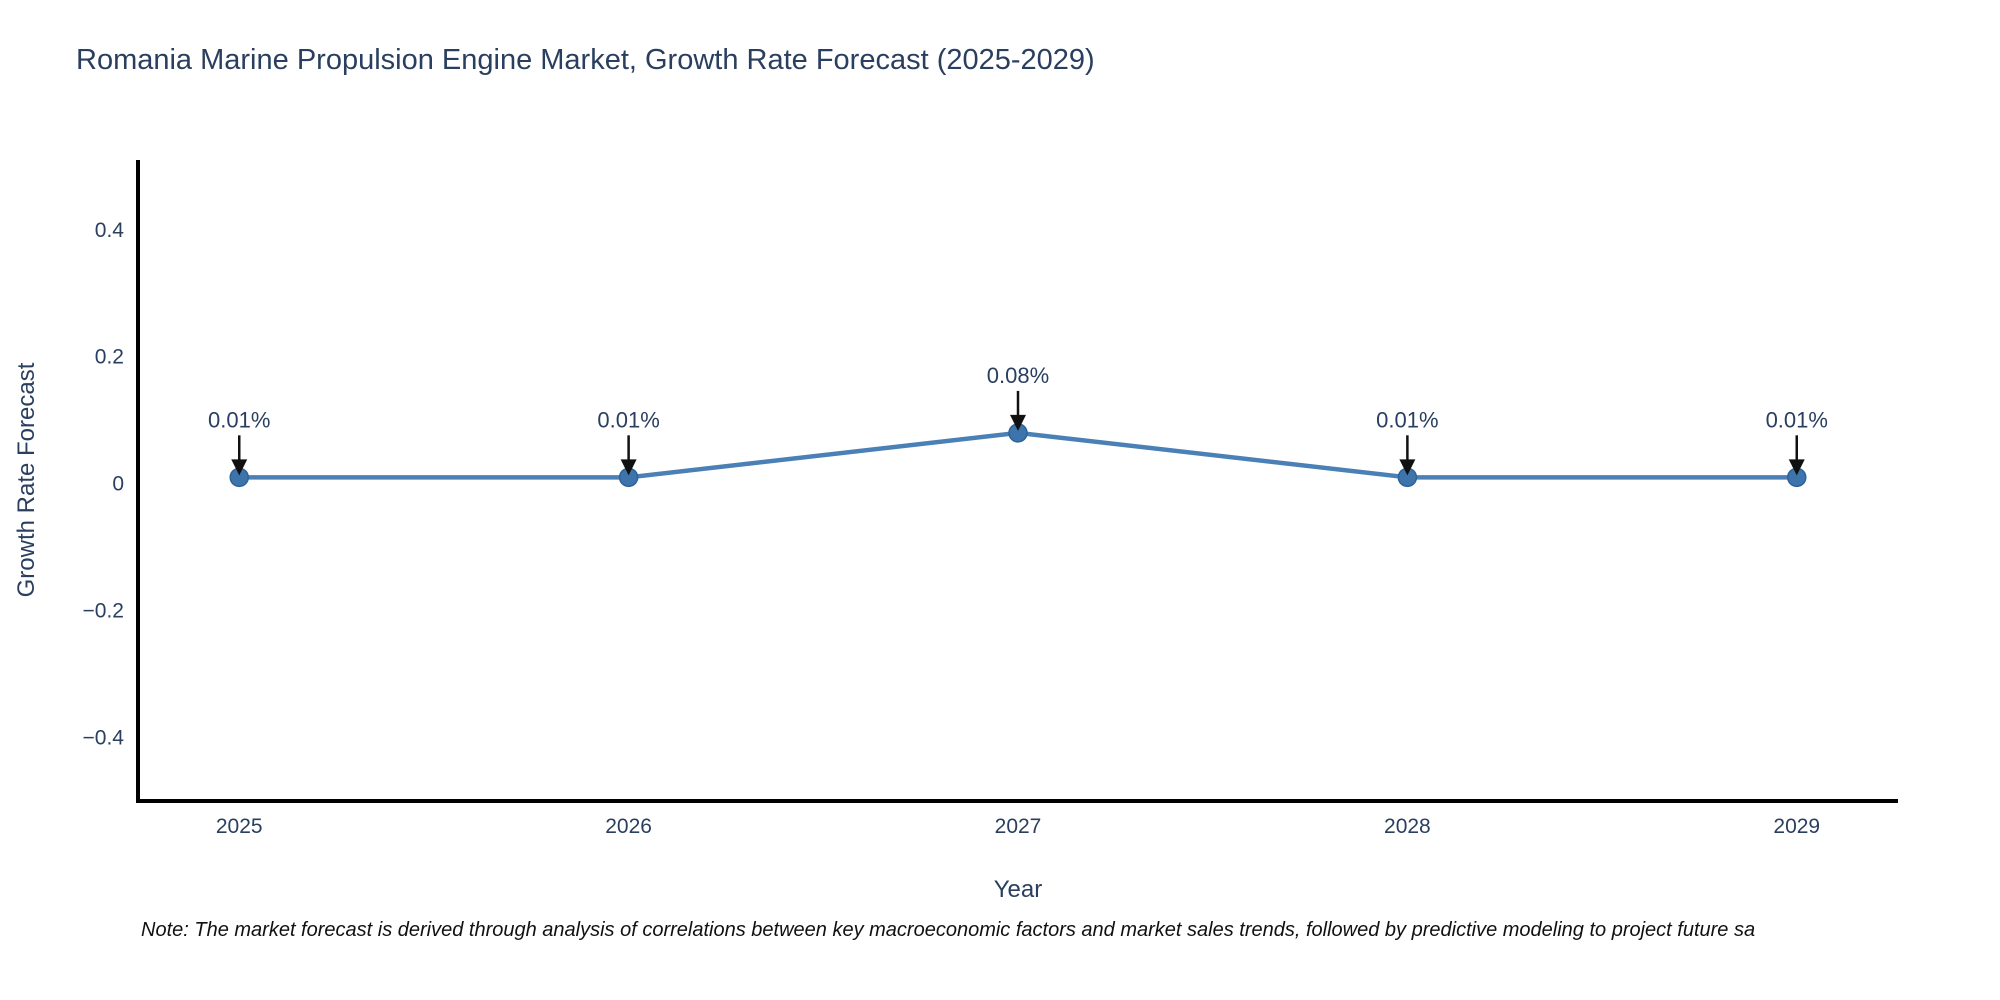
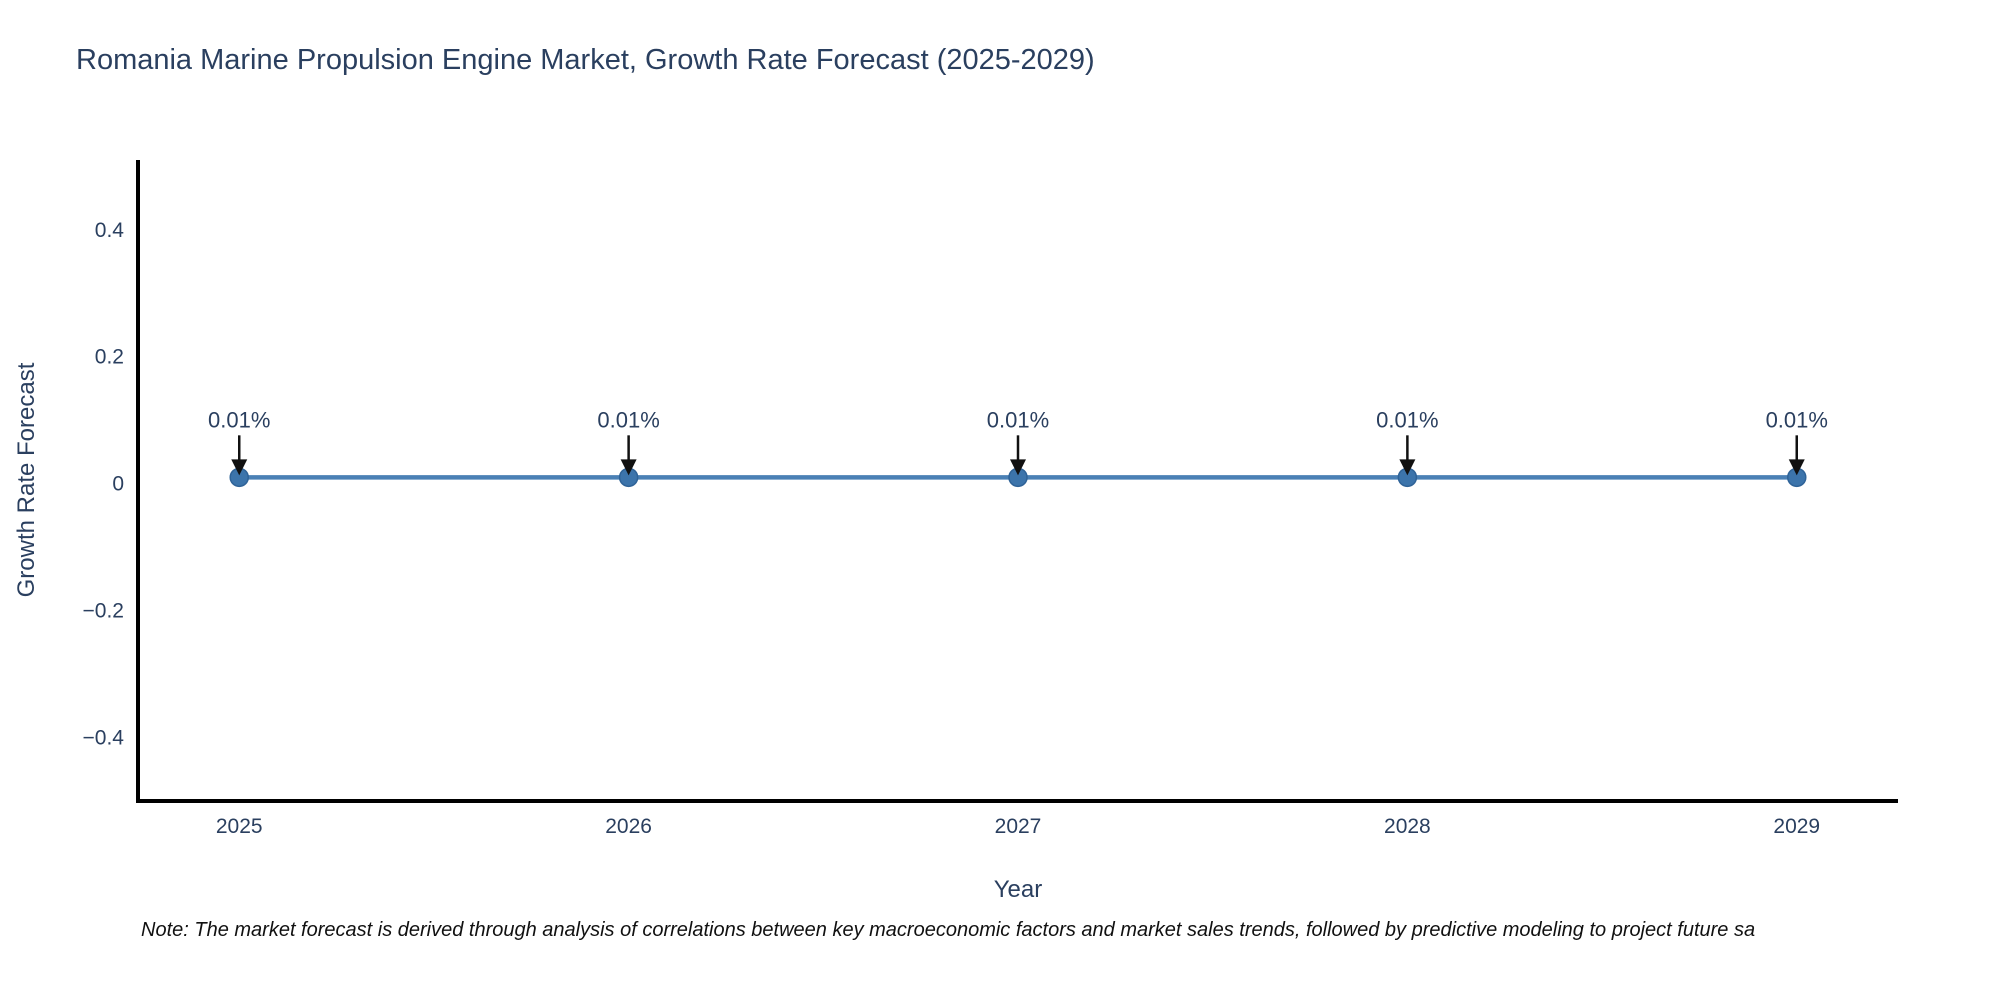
2027: 0.08% -> 0.01%
